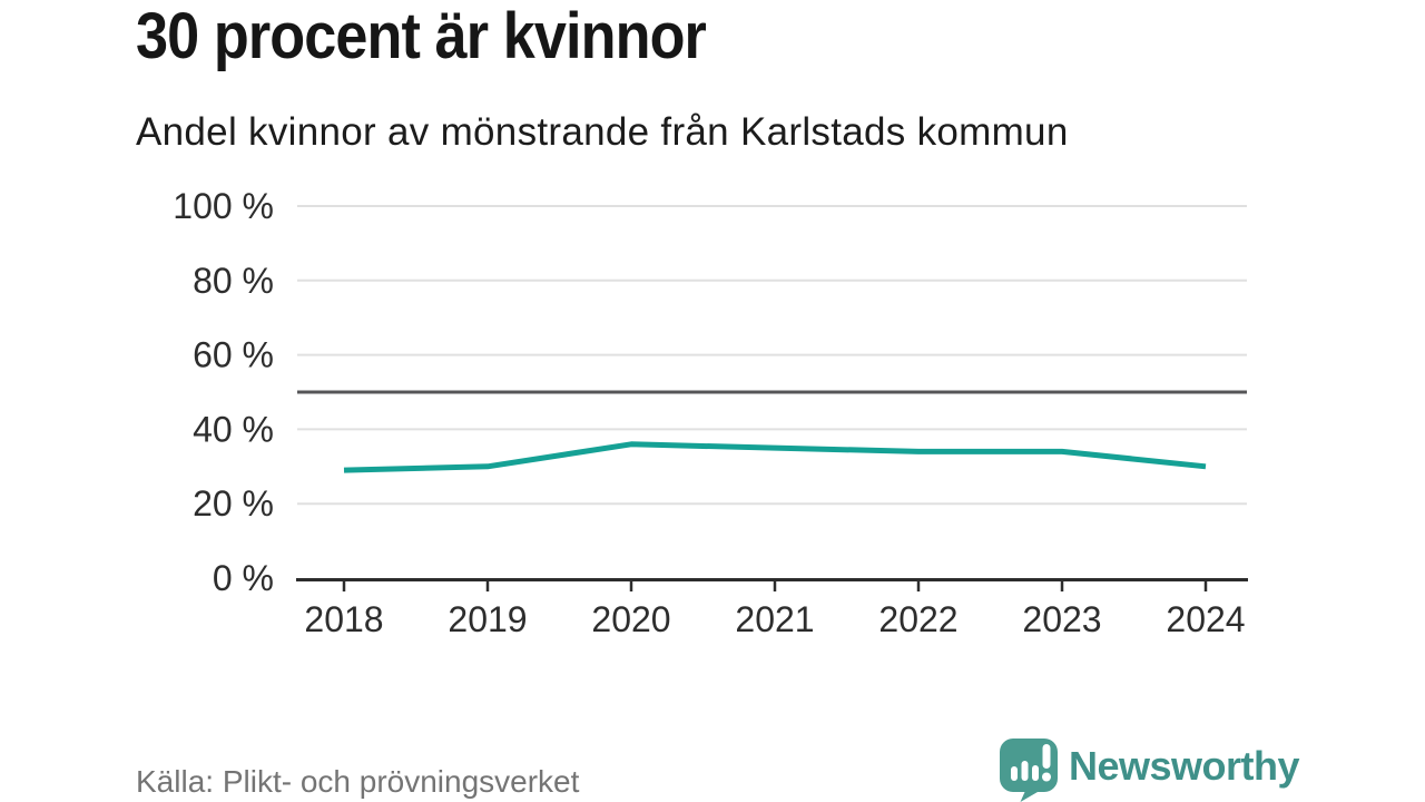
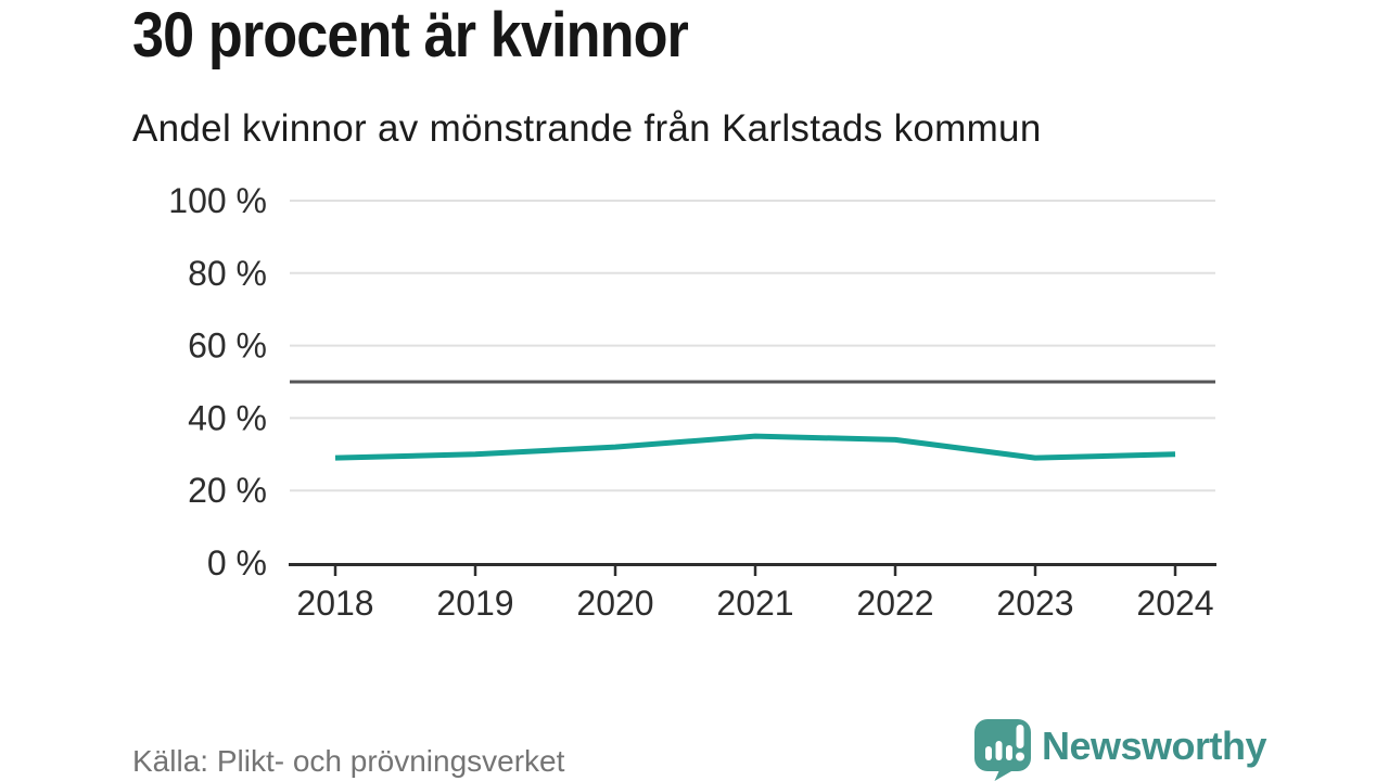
2020: 36% -> 32%
2023: 34% -> 29%
